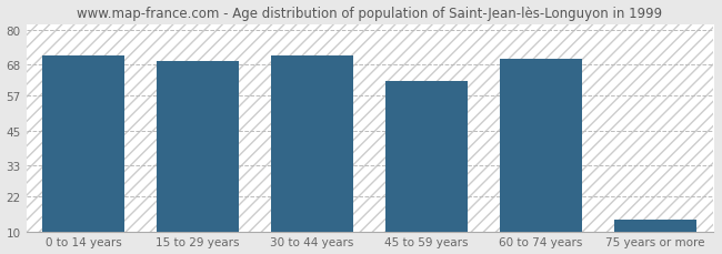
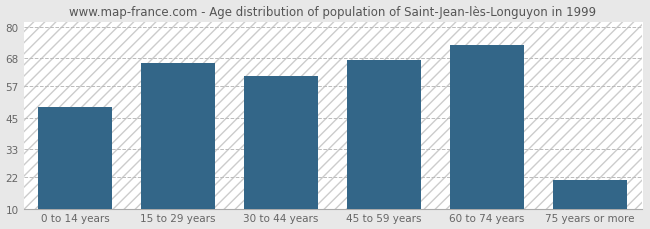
0 to 14 years: 71 -> 49
15 to 29 years: 69 -> 66
30 to 44 years: 71 -> 61
45 to 59 years: 62 -> 67
60 to 74 years: 70 -> 73
75 years or more: 14 -> 21
